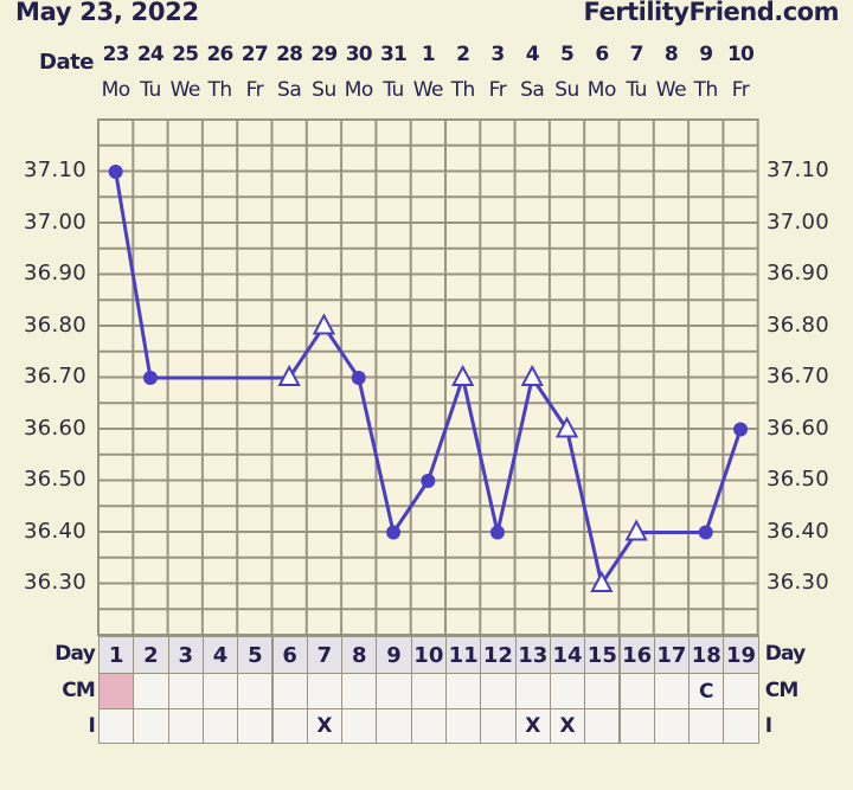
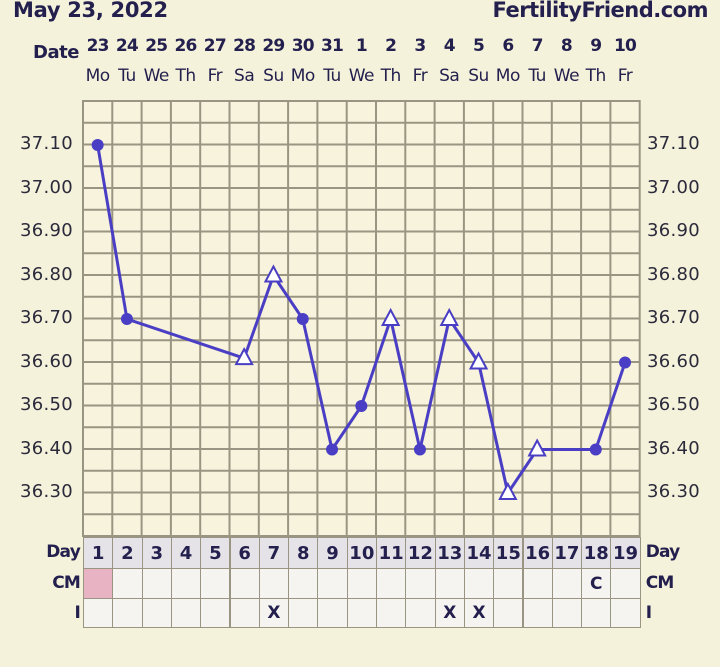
28 Sa: 36.70 -> 36.61
